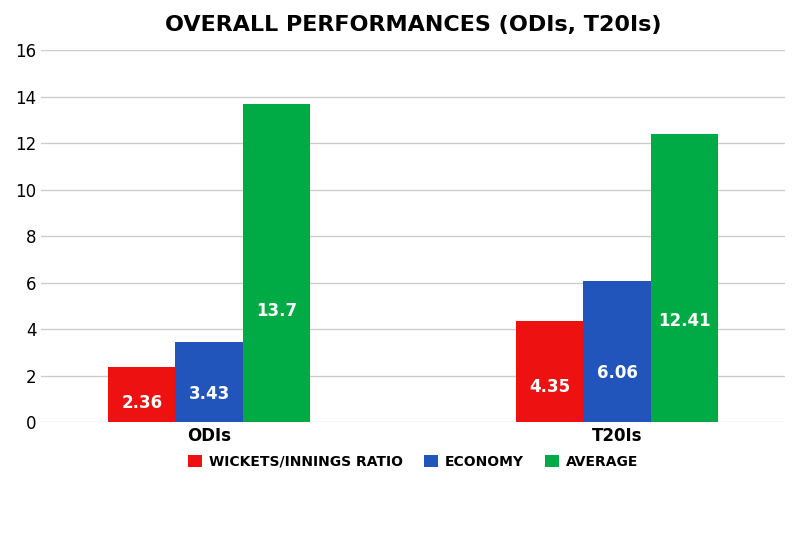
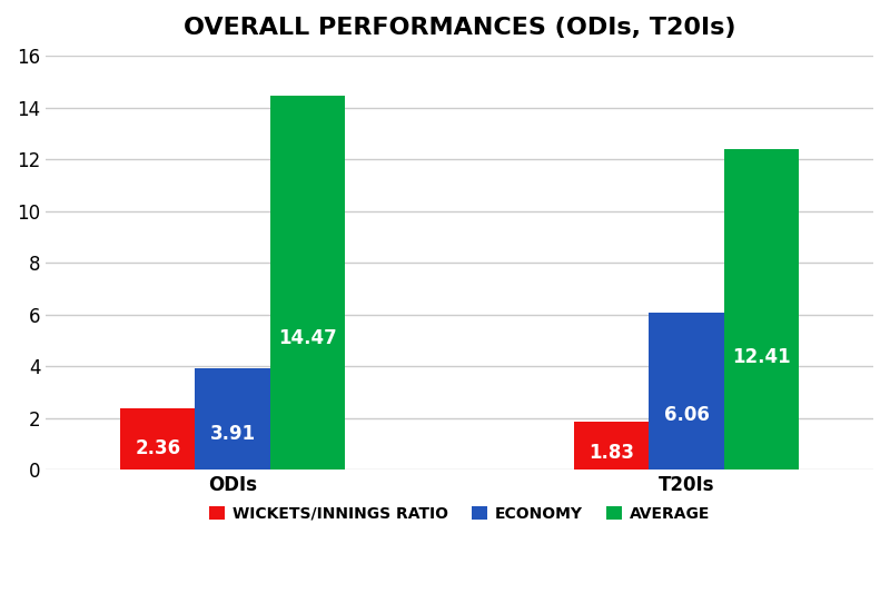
ECONOMY/ODIs: 3.43 -> 3.91
AVERAGE/ODIs: 13.7 -> 14.47
WICKETS/INNINGS RATIO/T20Is: 4.35 -> 1.83
